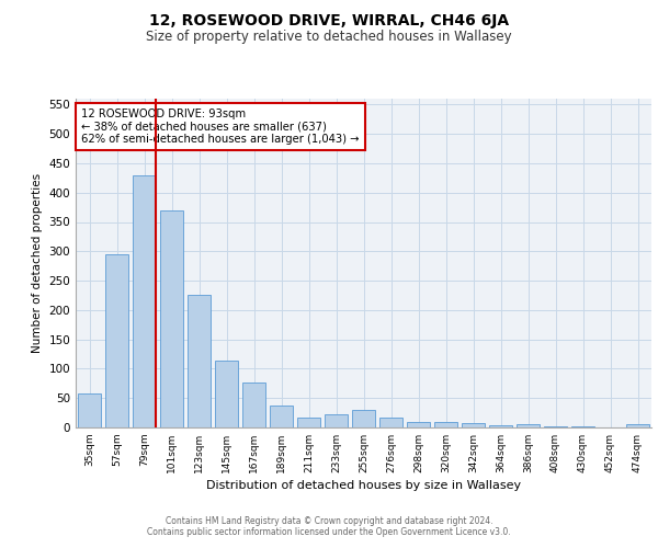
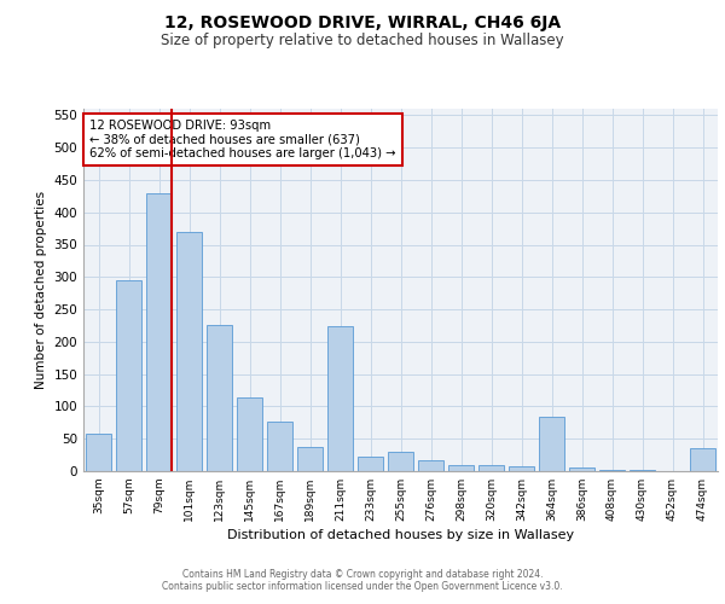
211sqm: 17 -> 224
364sqm: 4 -> 84
474sqm: 5 -> 36
